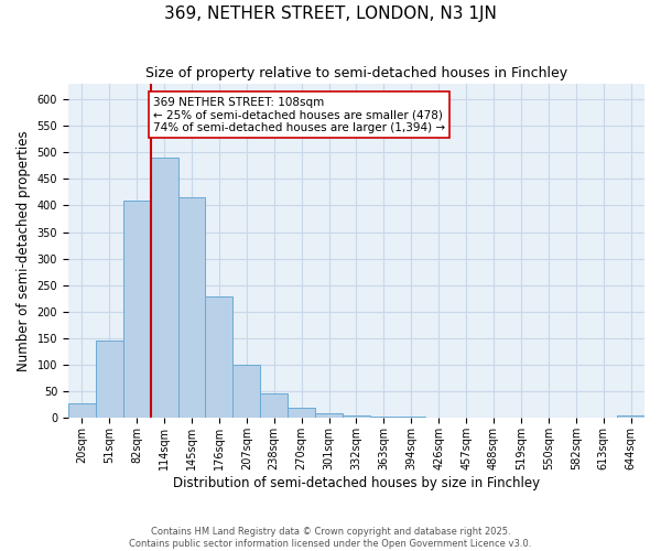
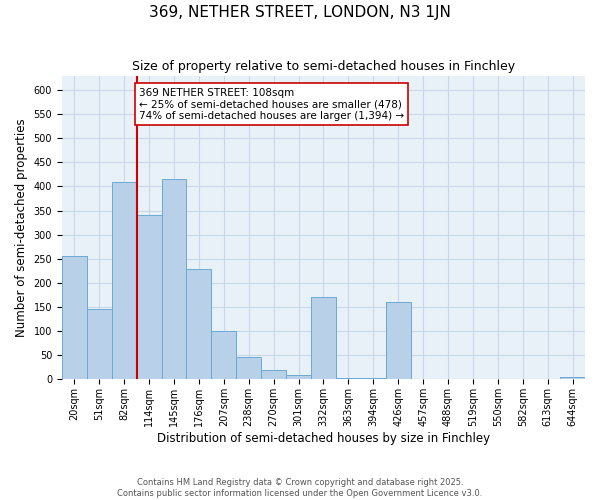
20sqm: 28 -> 255
114sqm: 490 -> 340
332sqm: 5 -> 170
426sqm: 1 -> 160
